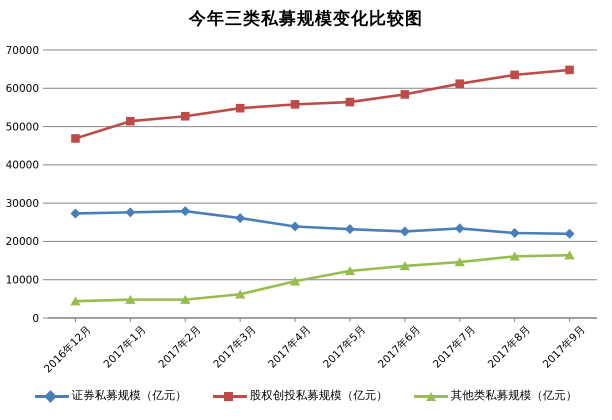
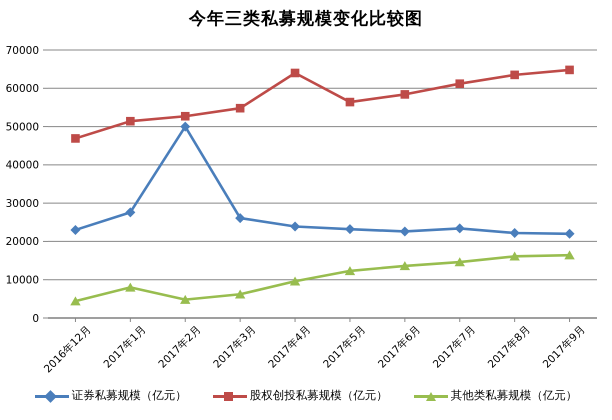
证券私募规模（亿元）/2016年12月: 27000 -> 23000
其他类私募规模（亿元）/2017年1月: 5000 -> 8000
证券私募规模（亿元）/2017年2月: 28000 -> 50000
股权创投私募规模（亿元）/2017年4月: 56000 -> 64000
